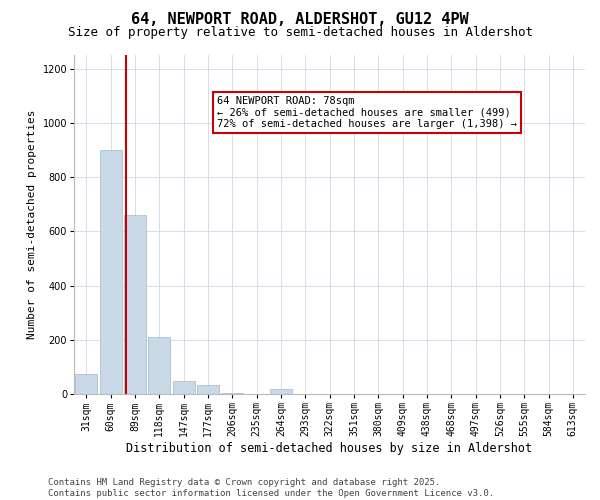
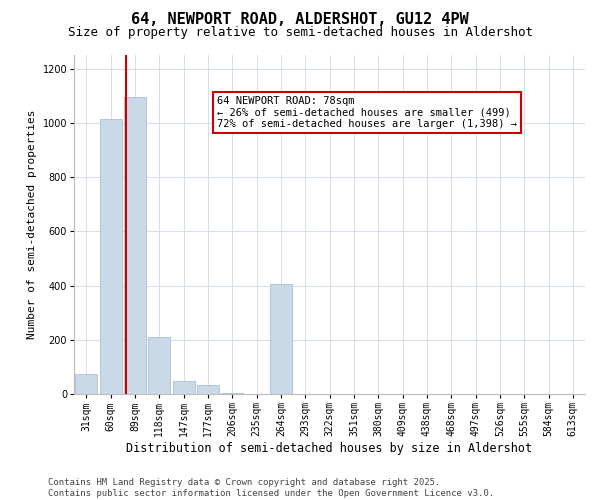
60sqm: 900 -> 1015
89sqm: 660 -> 1095
264sqm: 20 -> 405
